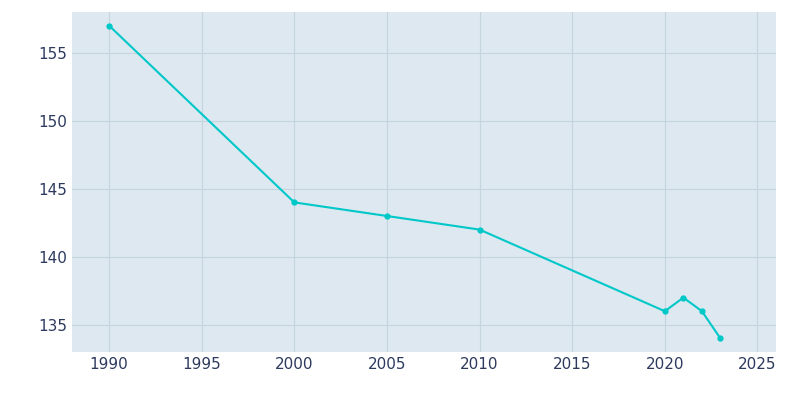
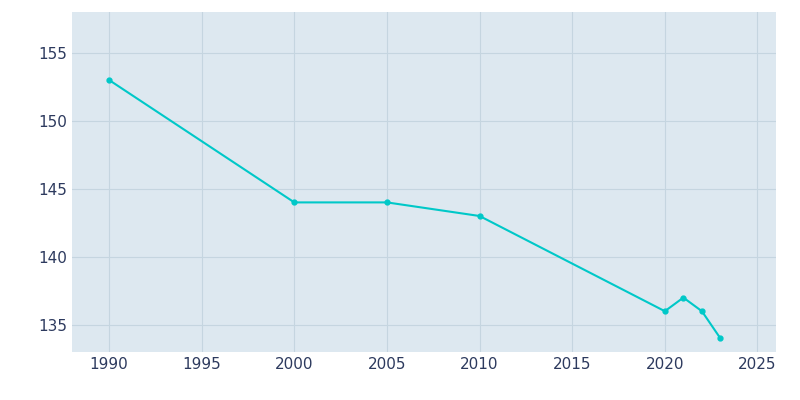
1990: 157 -> 153
2005: 143 -> 144
2010: 142 -> 143
